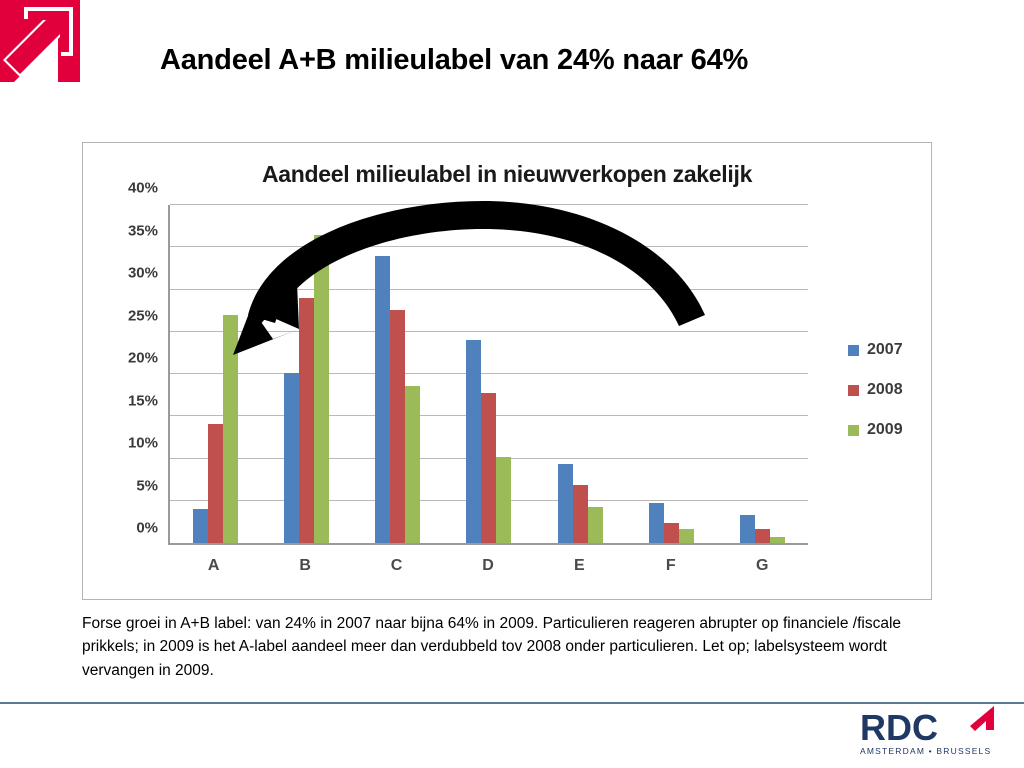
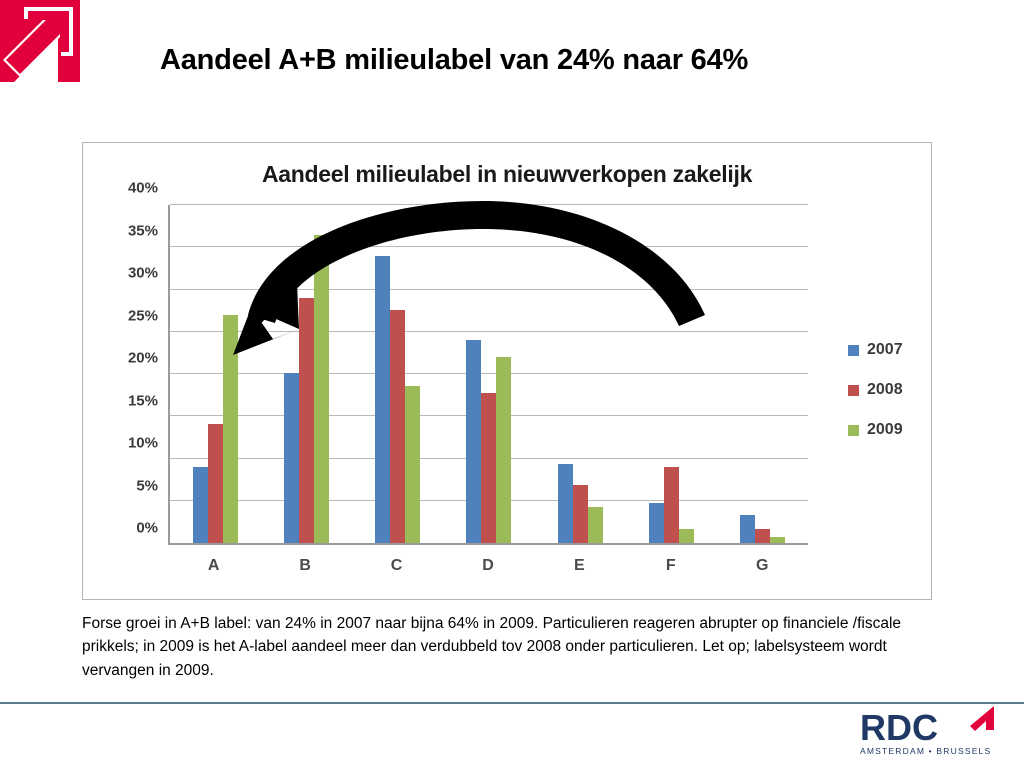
2007/A: 4% -> 9%
2009/D: 10% -> 22%
2008/F: 2% -> 9%
